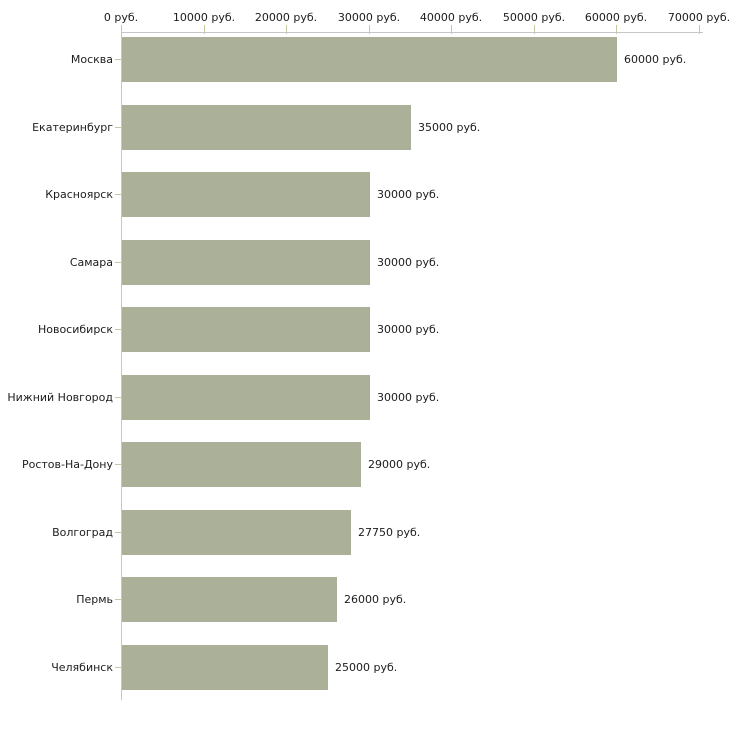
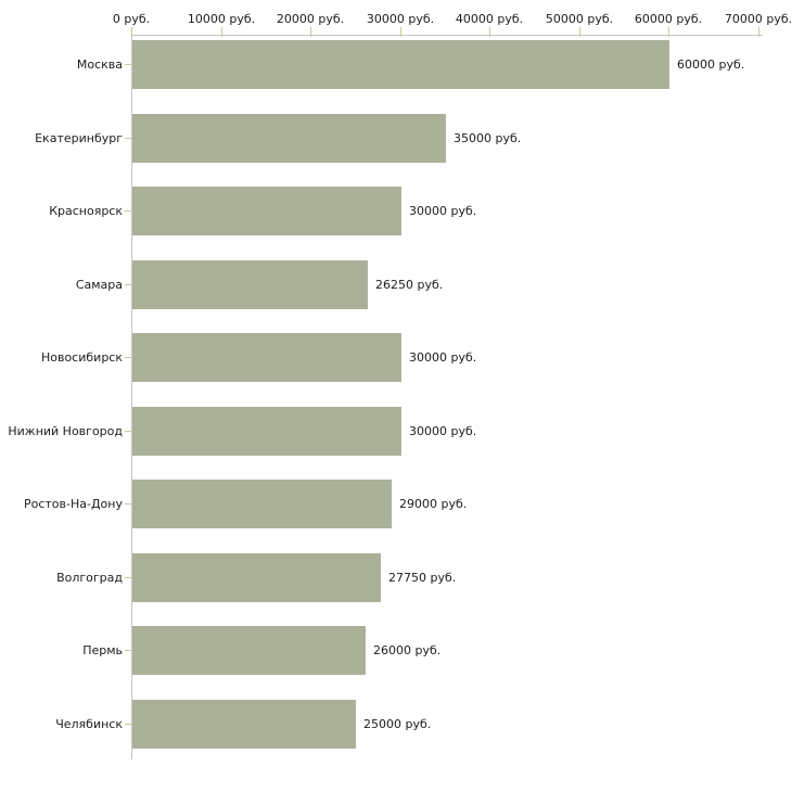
Самара: 30000 -> 26250
